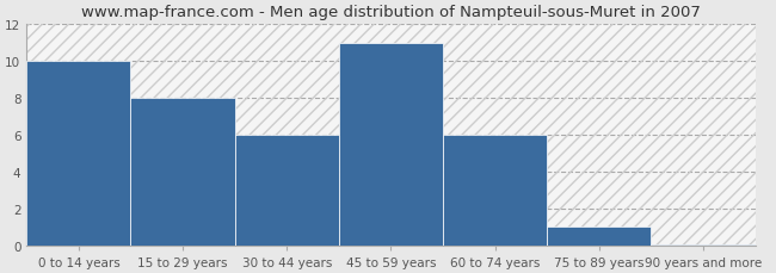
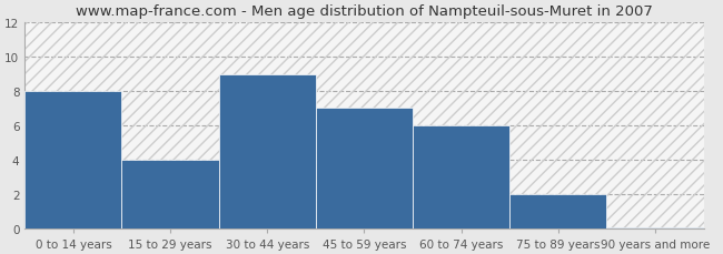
0 to 14 years: 10.0 -> 8.0
15 to 29 years: 8.0 -> 4.0
30 to 44 years: 6.0 -> 9.0
45 to 59 years: 11.0 -> 7.0
75 to 89 years: 1.0 -> 2.0
